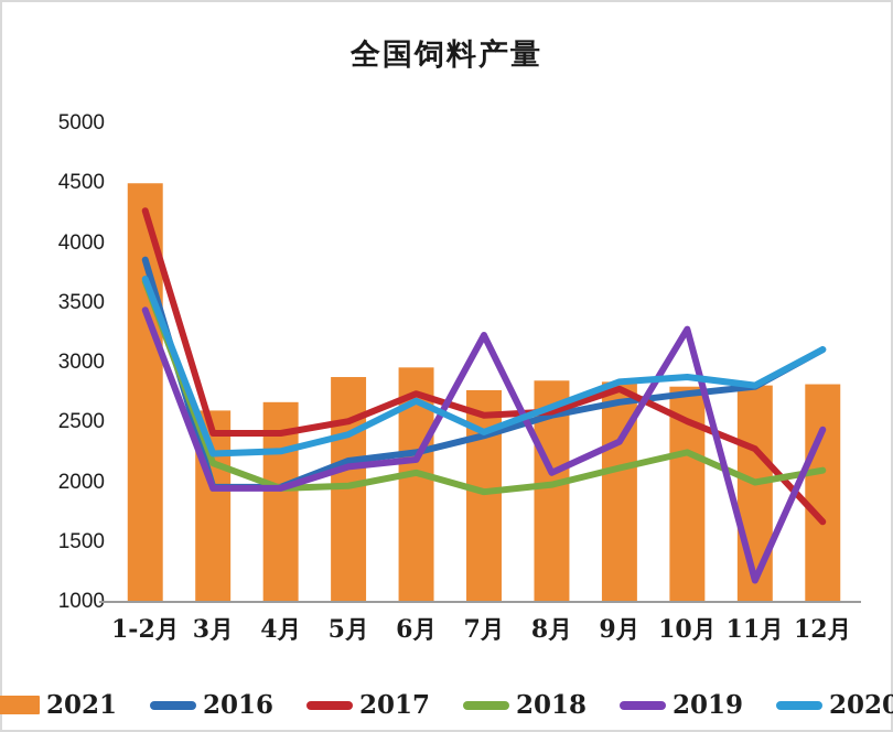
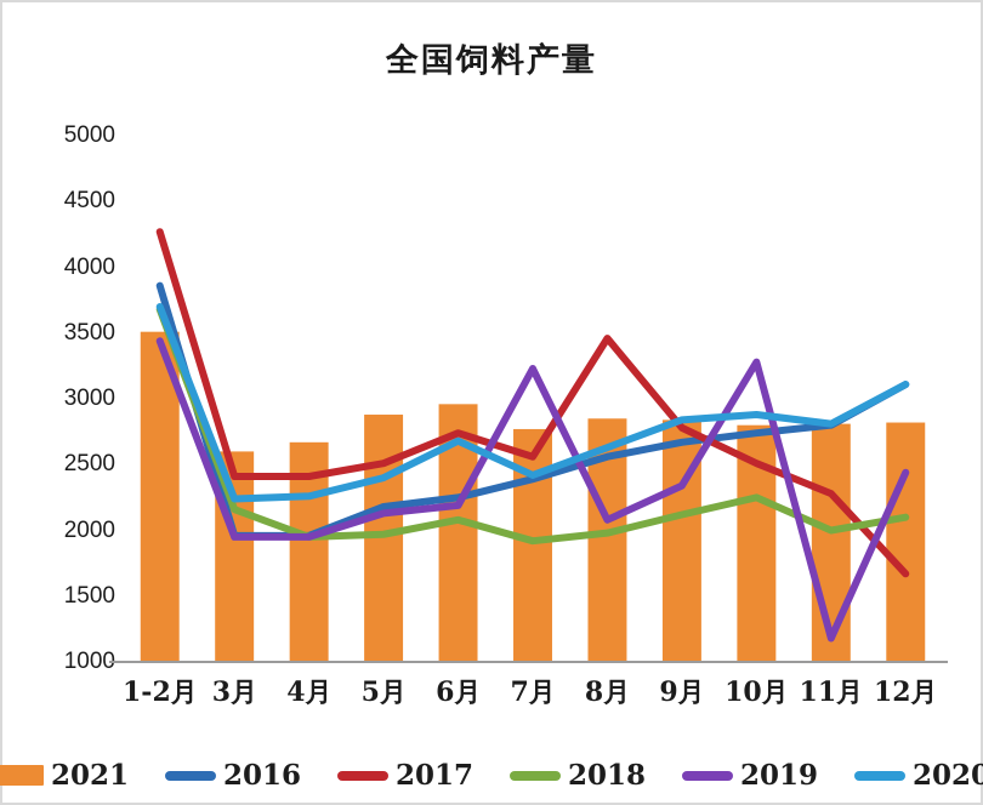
2021/1-2月: 4500 -> 3510
2017/8月: 2590 -> 3460
